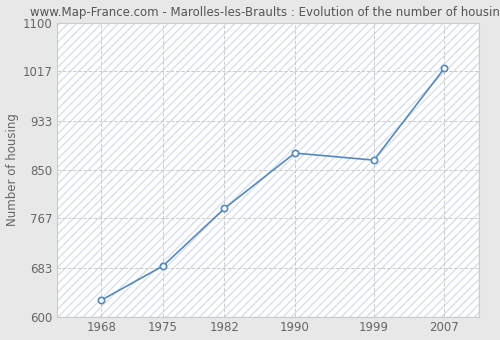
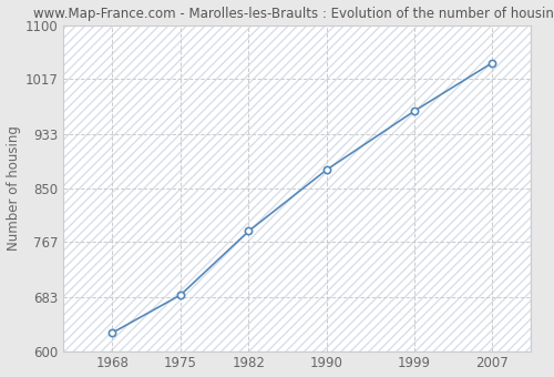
1999: 866 -> 968
2007: 1022 -> 1042
